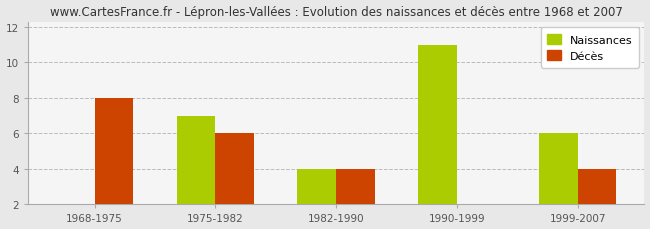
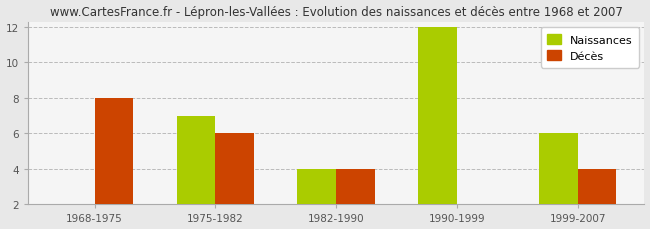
Naissances/1990-1999: 11 -> 12
